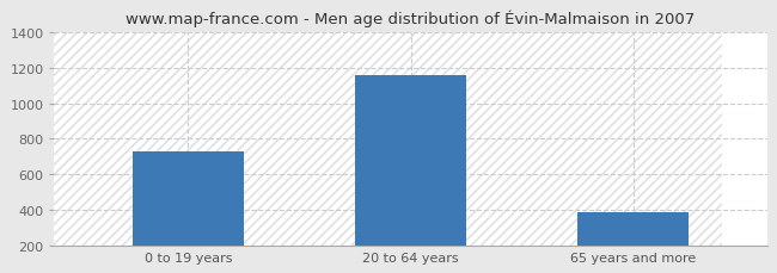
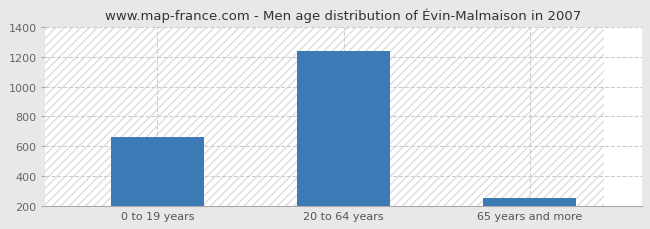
0 to 19 years: 730 -> 660
20 to 64 years: 1160 -> 1240
65 years and more: 390 -> 250
